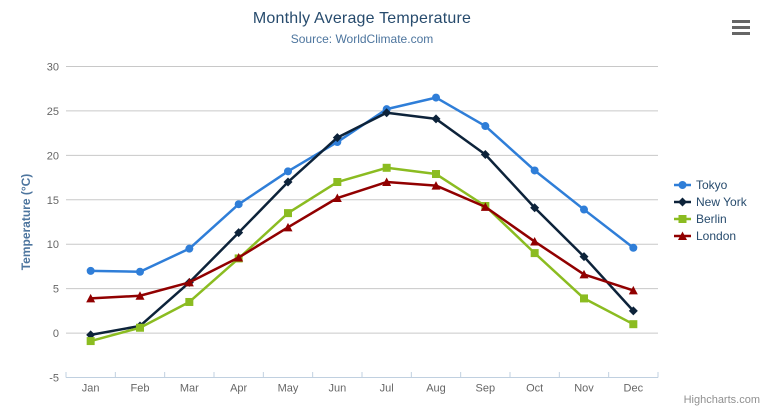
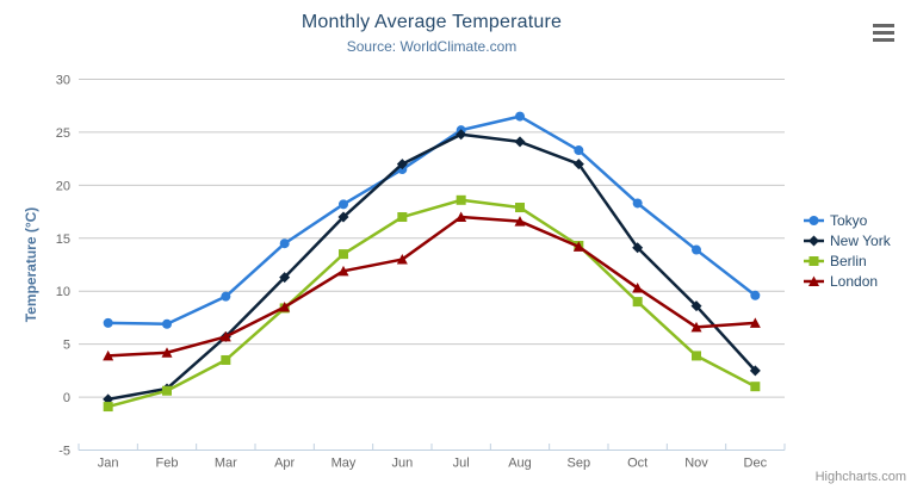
London/Jun: 15 -> 13
New York/Sep: 20 -> 22
London/Dec: 5 -> 7
